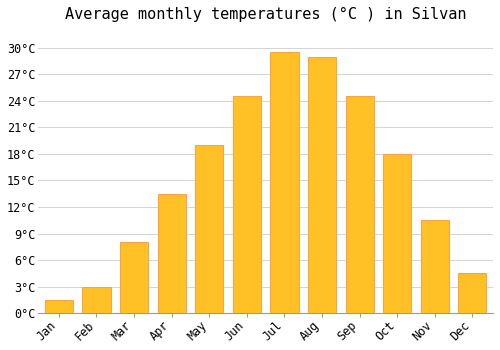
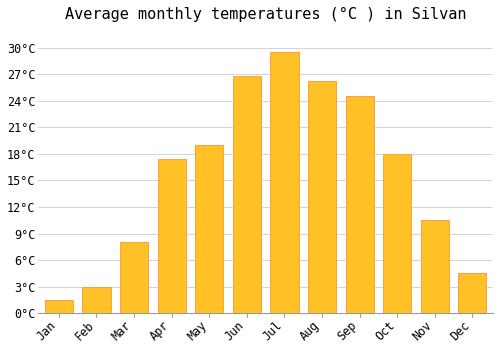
Apr: 13.5°C -> 17.4°C
Jun: 24.5°C -> 26.8°C
Aug: 29.0°C -> 26.2°C
